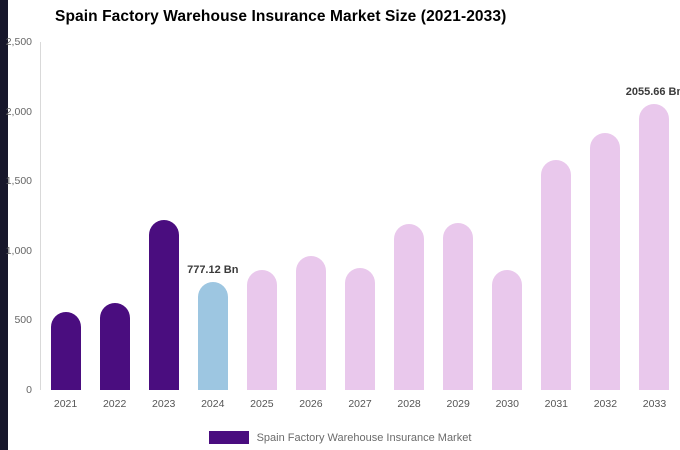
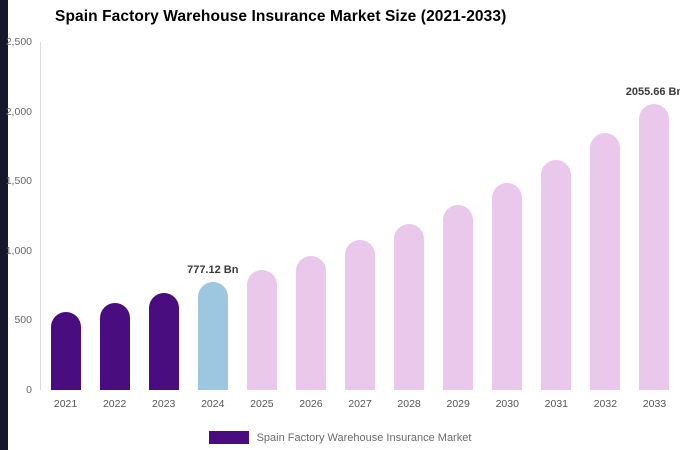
2023: 1220 -> 700
2027: 880 -> 1080
2029: 1200 -> 1330
2030: 860 -> 1480
